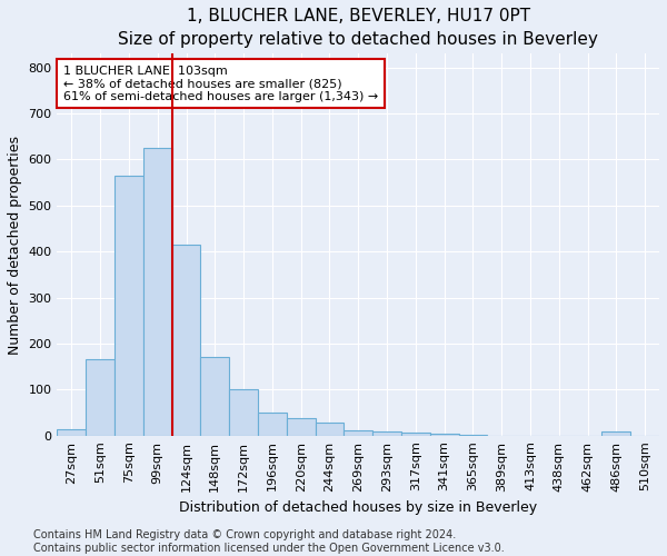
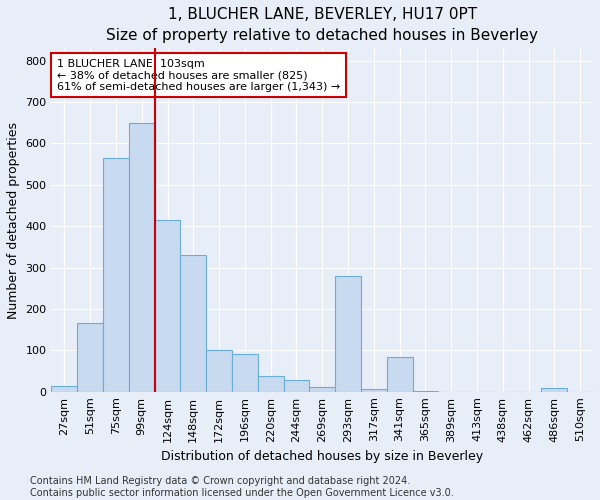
99sqm: 625 -> 650
148sqm: 172 -> 330
196sqm: 50 -> 90
293sqm: 10 -> 280
341sqm: 4 -> 85
